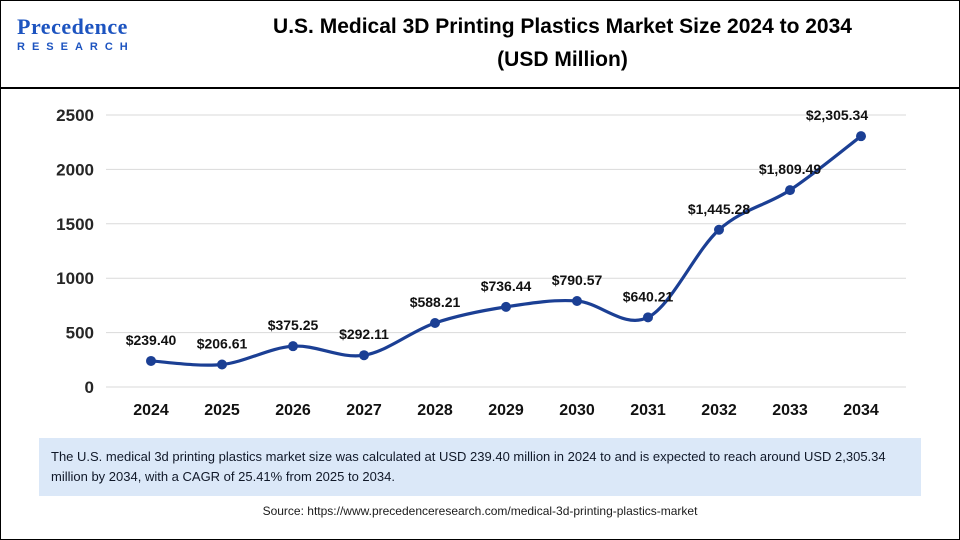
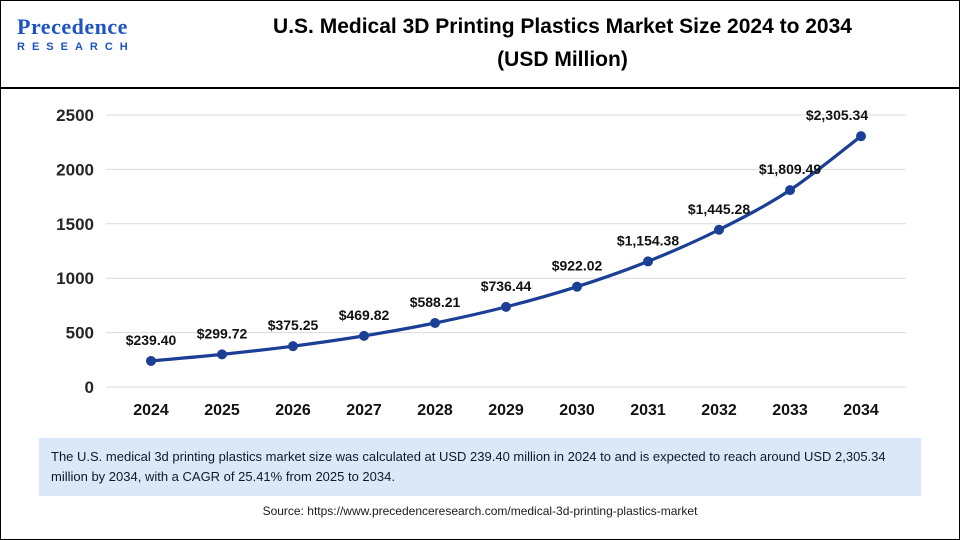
2025: $206.61 -> $299.72
2027: $292.11 -> $469.82
2030: $790.57 -> $922.02
2031: $640.21 -> $1,154.38
